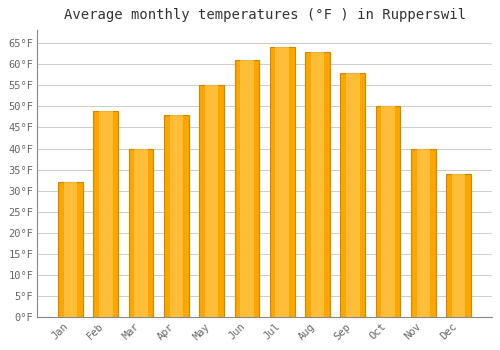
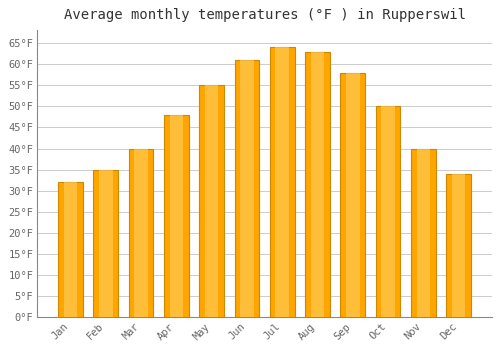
Feb: 49°F -> 35°F
